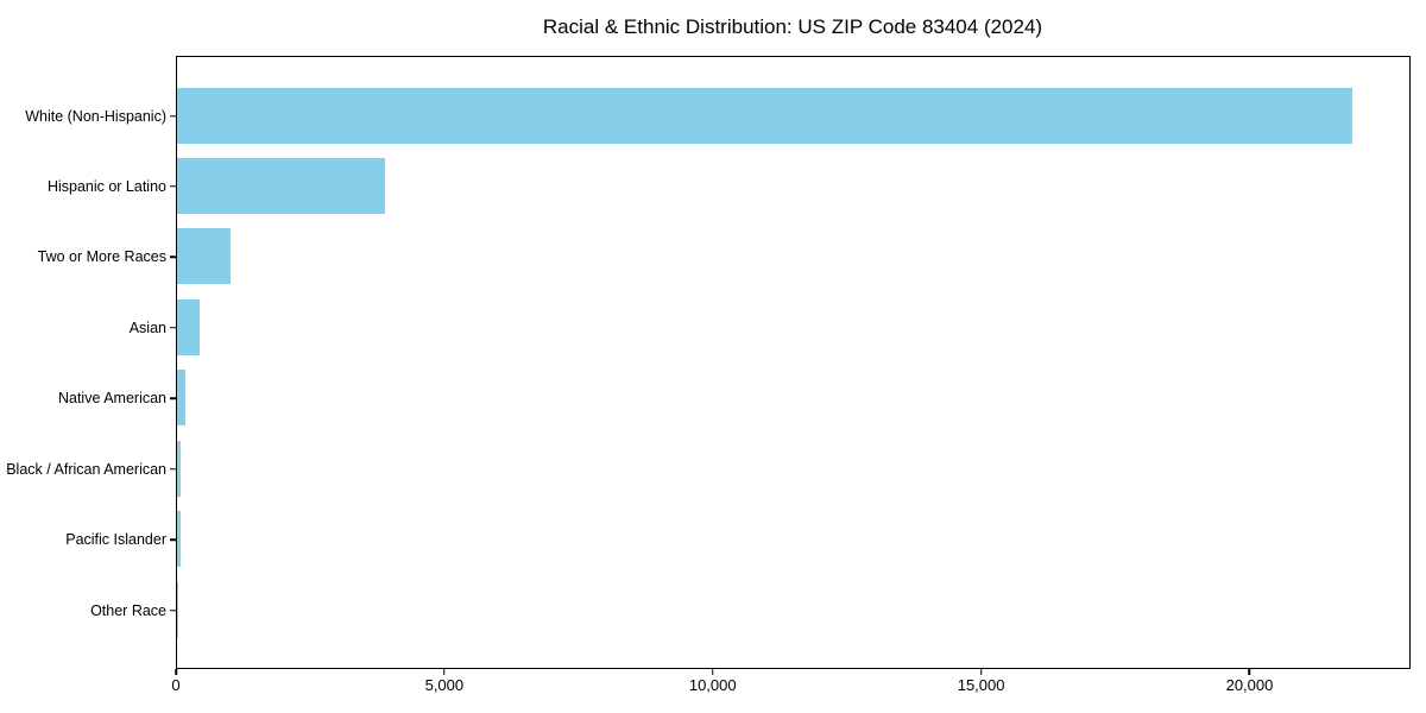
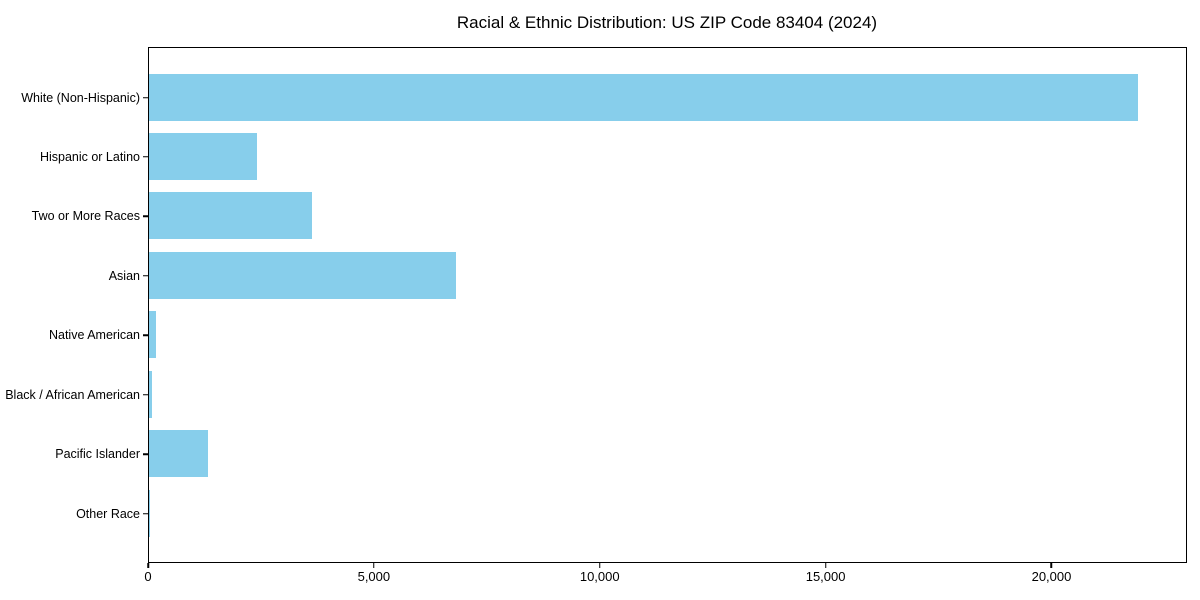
Hispanic or Latino: 3900 -> 2400
Two or More Races: 1000 -> 3600
Asian: 400 -> 6800
Pacific Islander: 100 -> 1300
